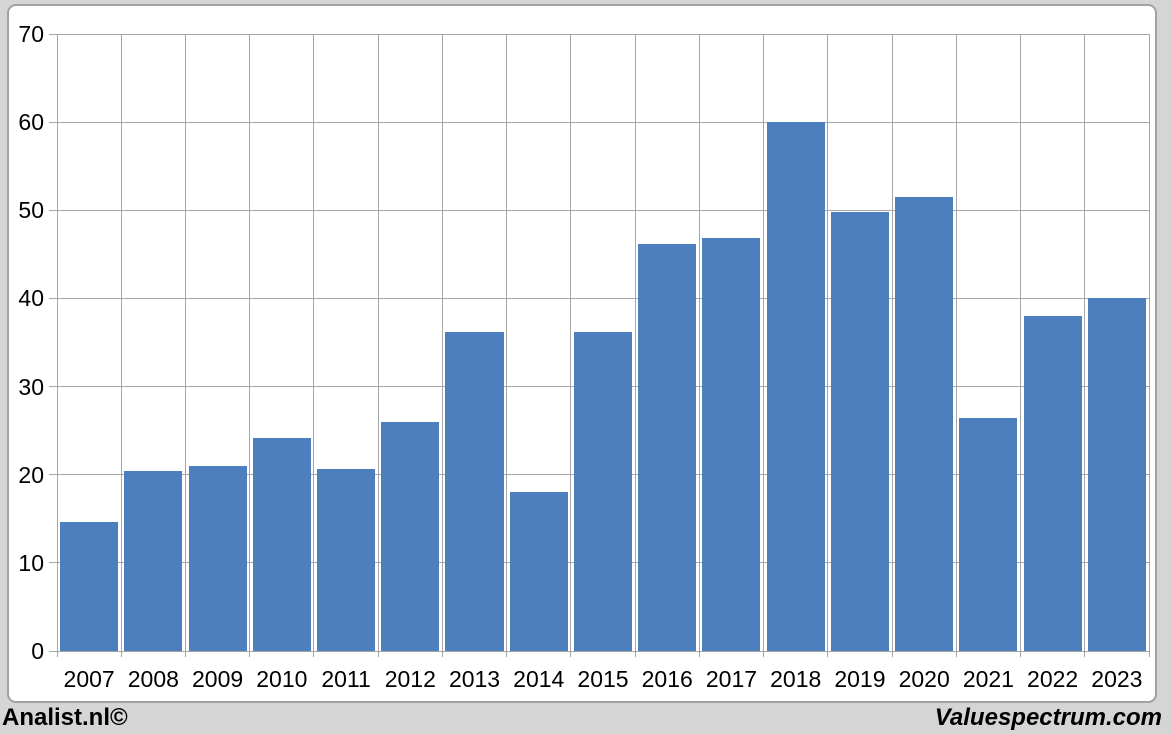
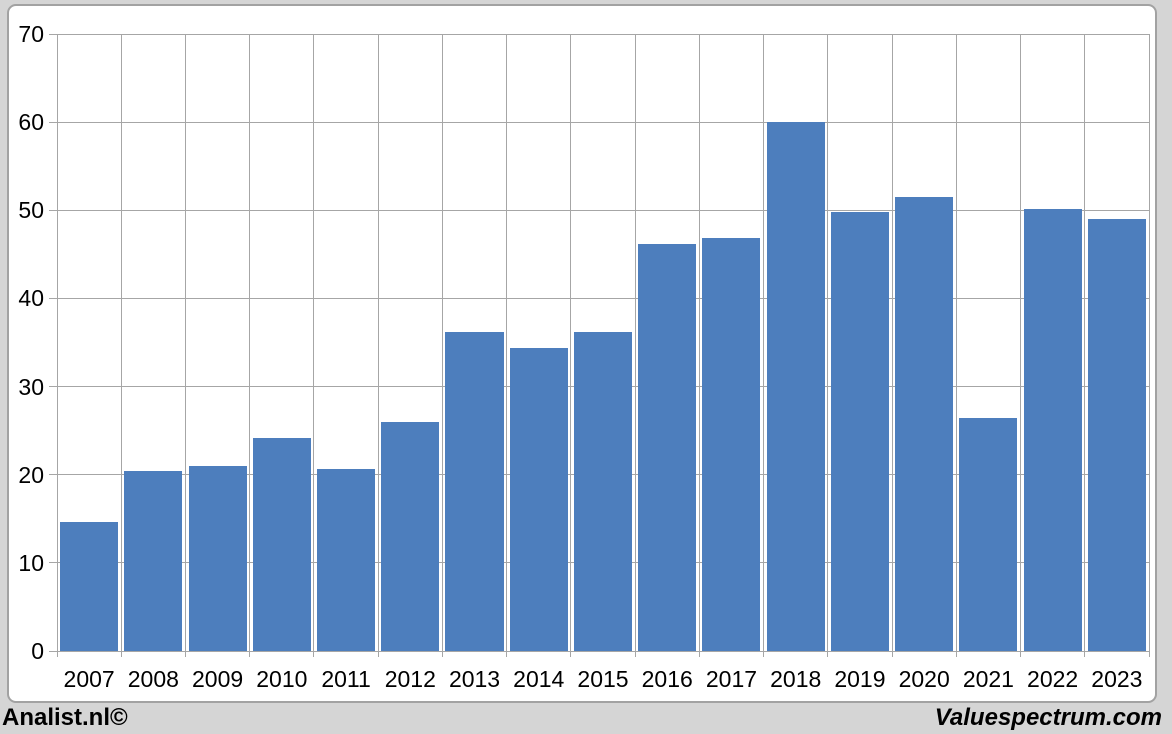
2014: 18 -> 34
2022: 38 -> 50
2023: 40 -> 49
